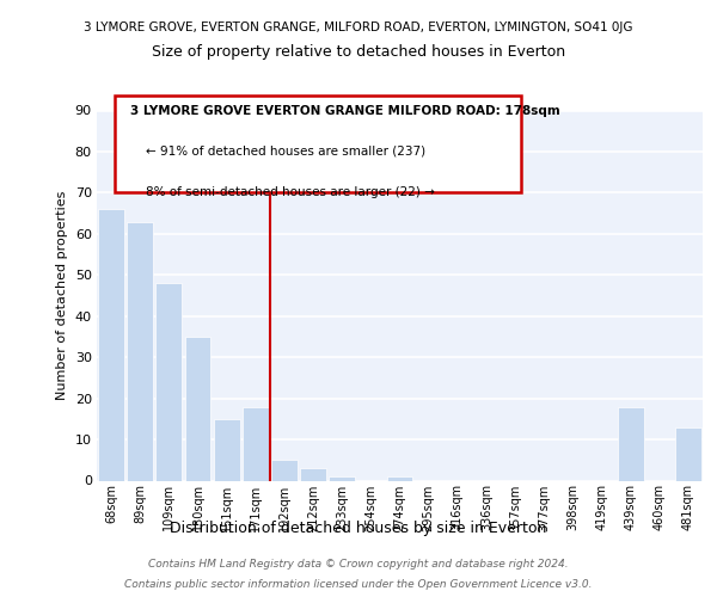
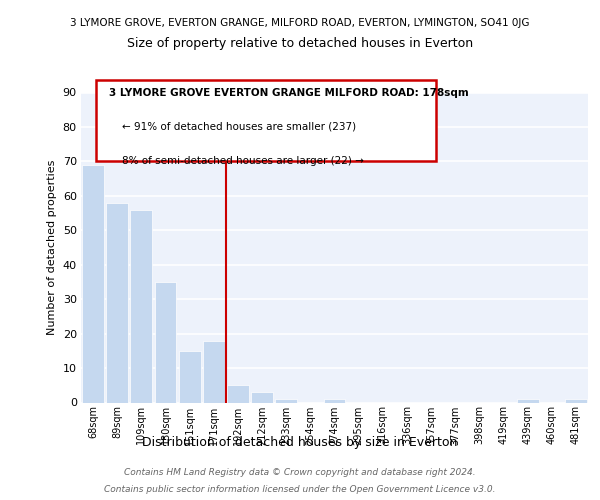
68sqm: 66 -> 69
89sqm: 63 -> 58
109sqm: 48 -> 56
439sqm: 18 -> 1
481sqm: 13 -> 1
